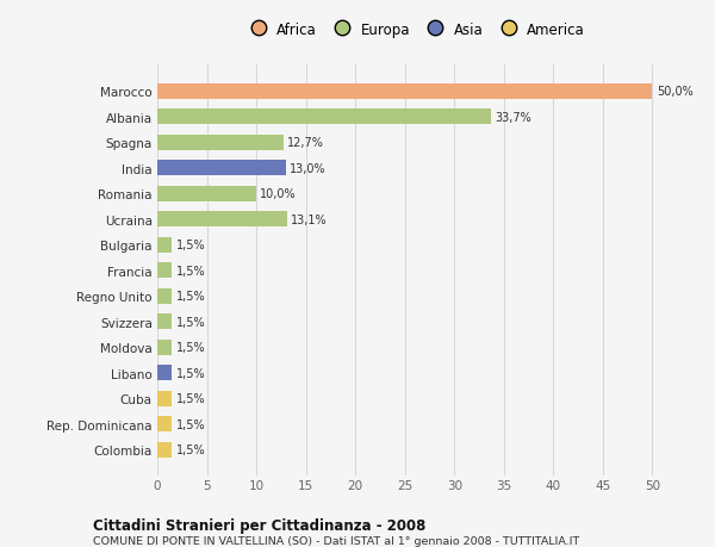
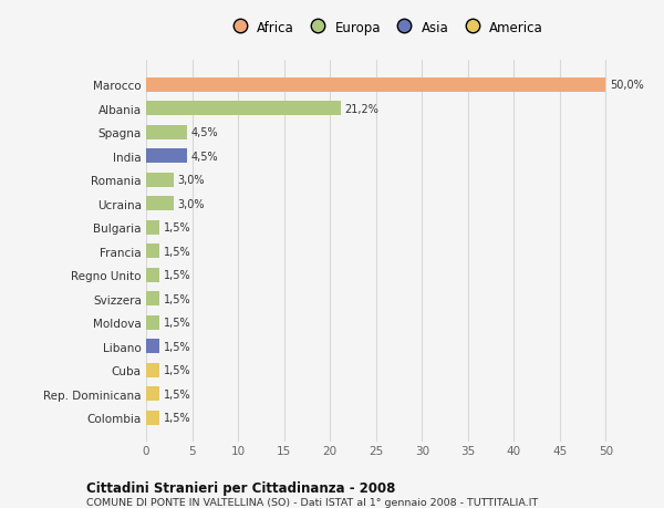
Albania: 33,7% -> 21,2%
Spagna: 12,7% -> 4,5%
India: 13,0% -> 4,5%
Romania: 10,0% -> 3,0%
Ucraina: 13,1% -> 3,0%
